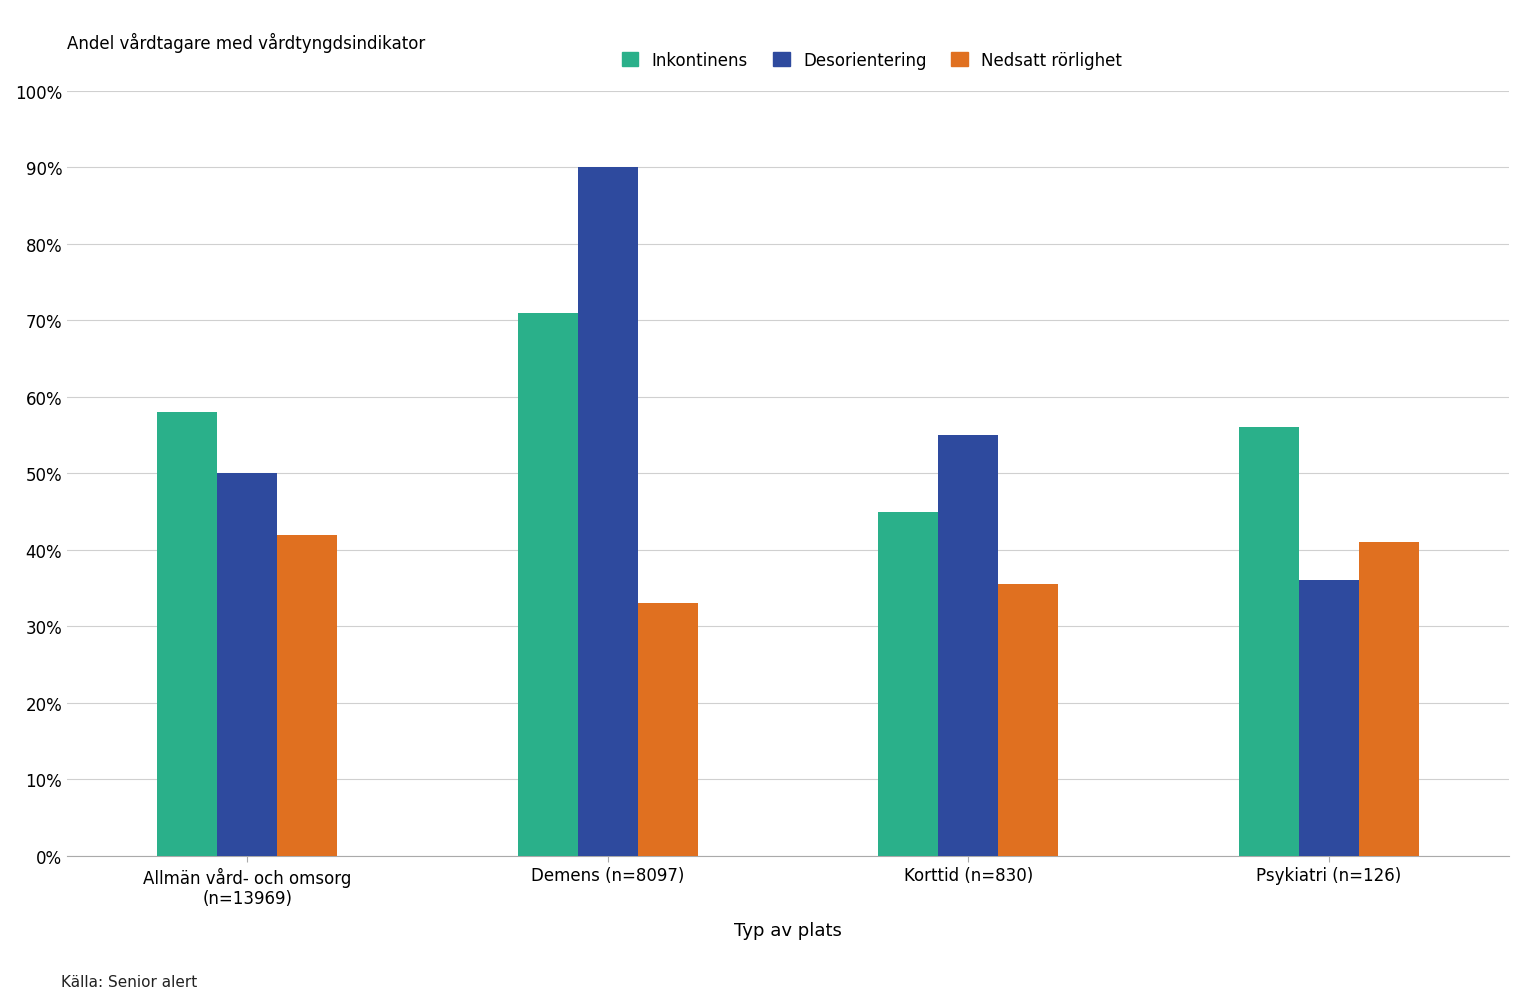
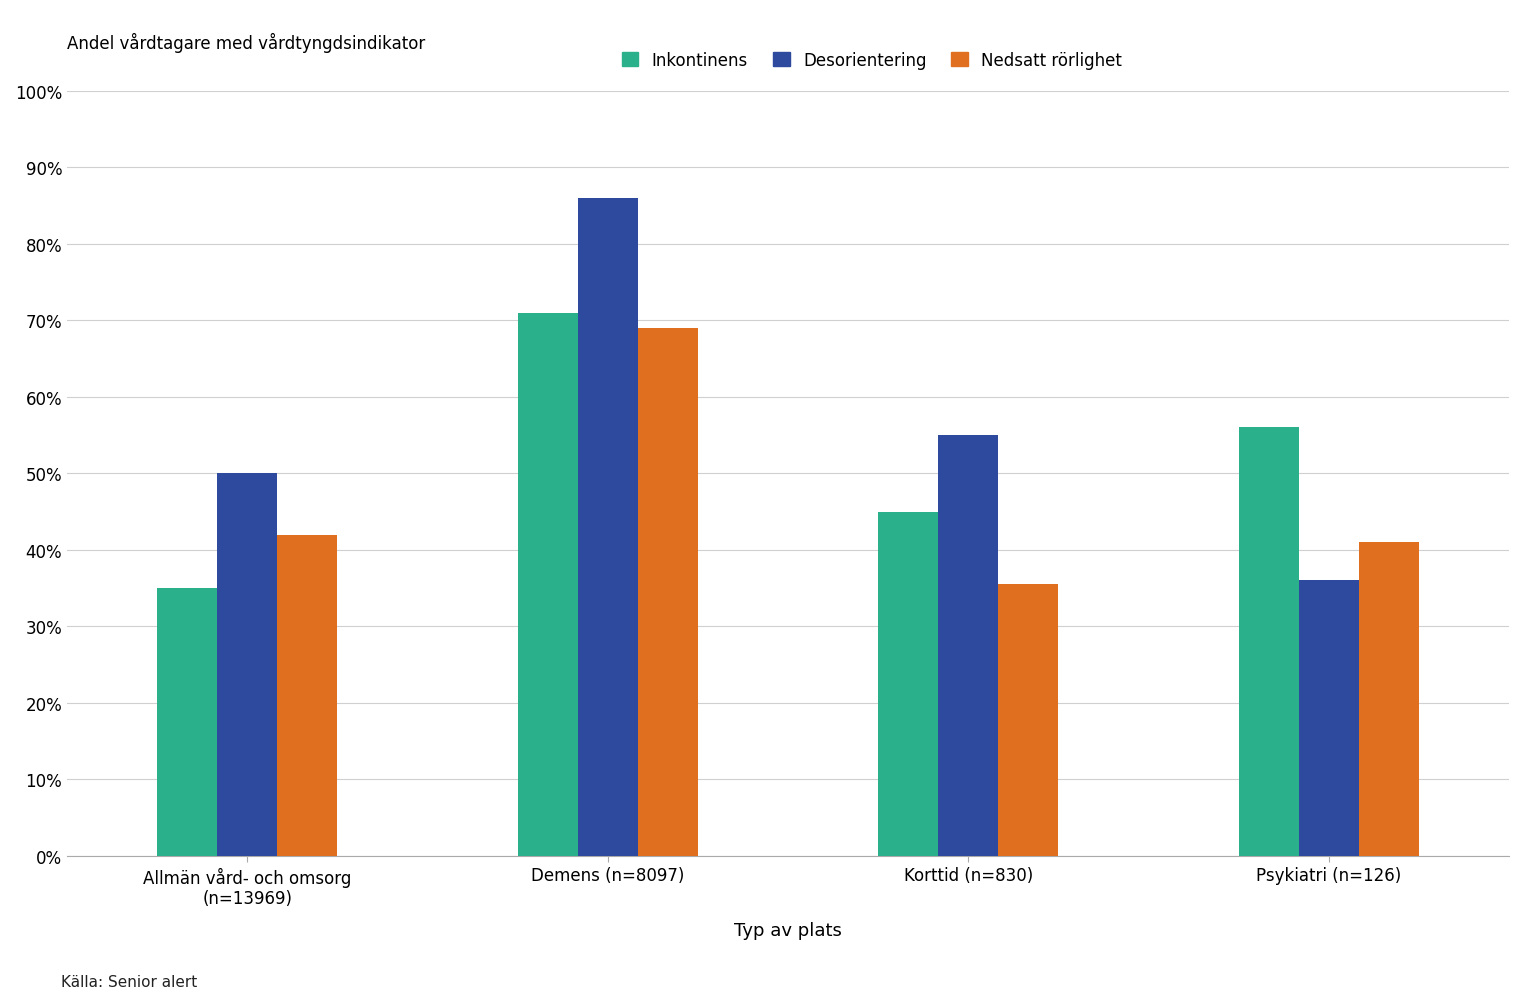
Inkontinens/Allmän vård- och omsorg (n=13969): 58% -> 35%
Desorientering/Demens (n=8097): 90% -> 86%
Nedsatt rörlighet/Demens (n=8097): 33.0% -> 69.0%
